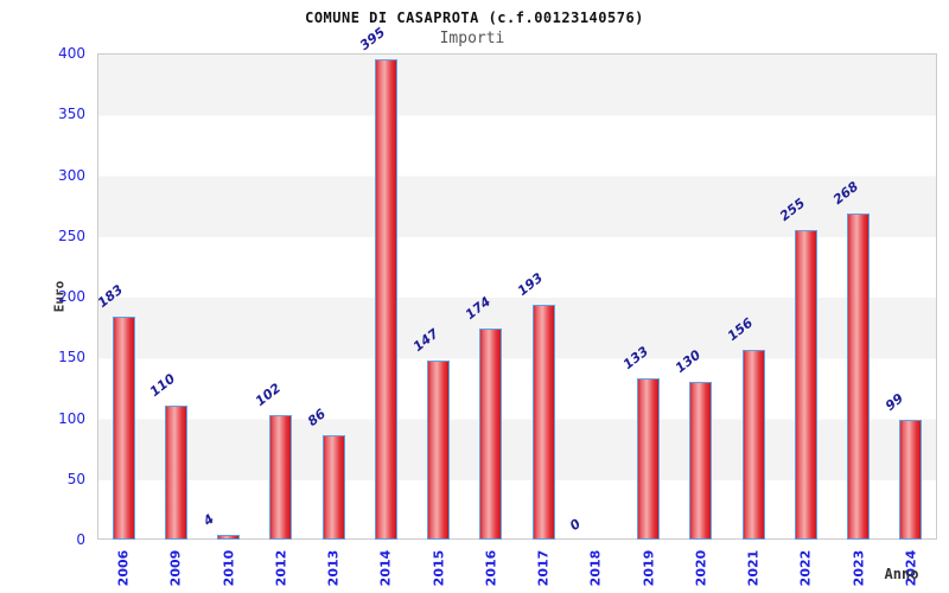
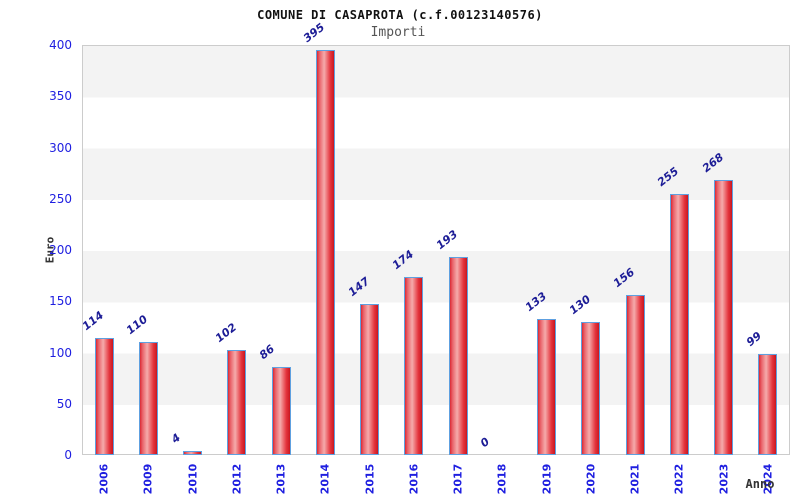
2006: 183 -> 114
